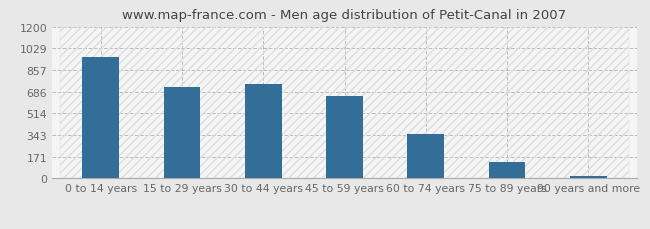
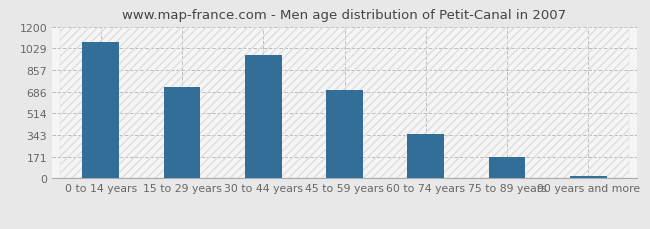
0 to 14 years: 960 -> 1080
30 to 44 years: 750 -> 980
45 to 59 years: 650 -> 700
75 to 89 years: 130 -> 170
